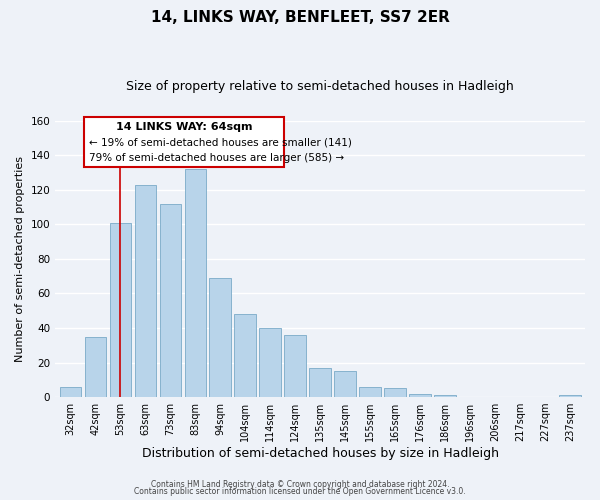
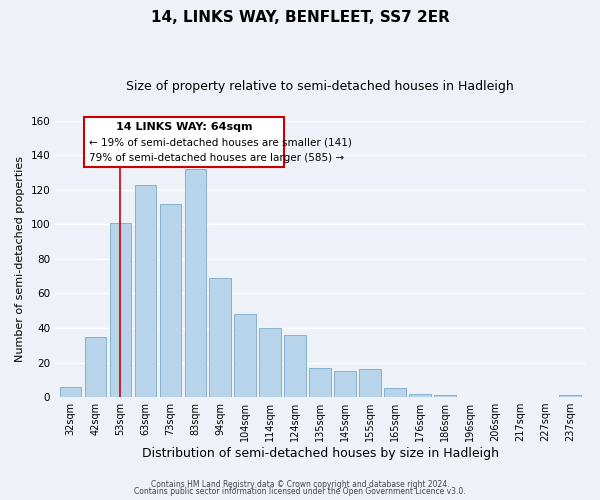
155sqm: 6 -> 16
